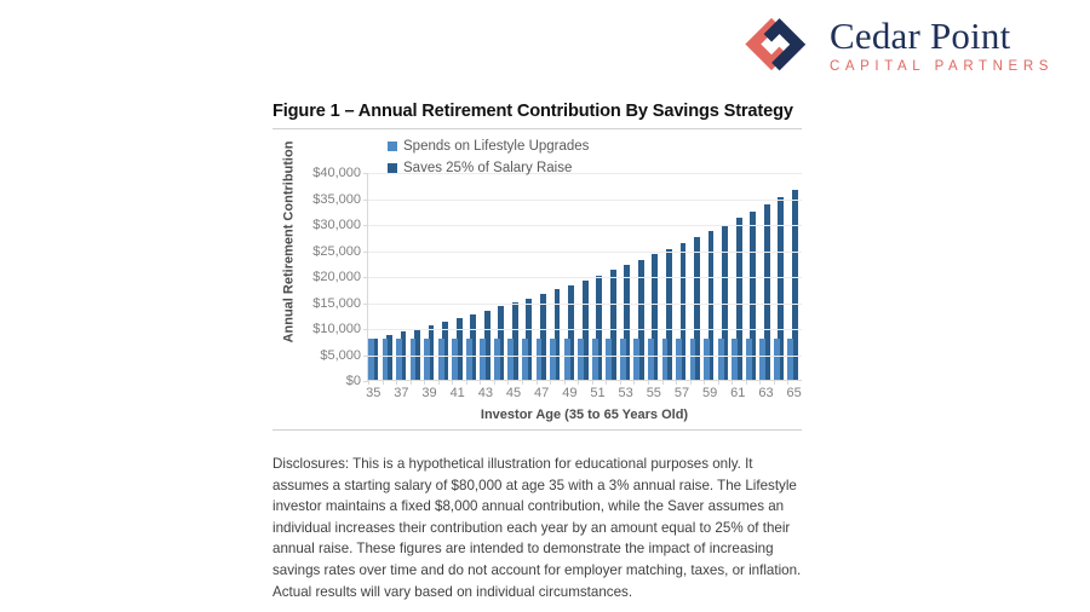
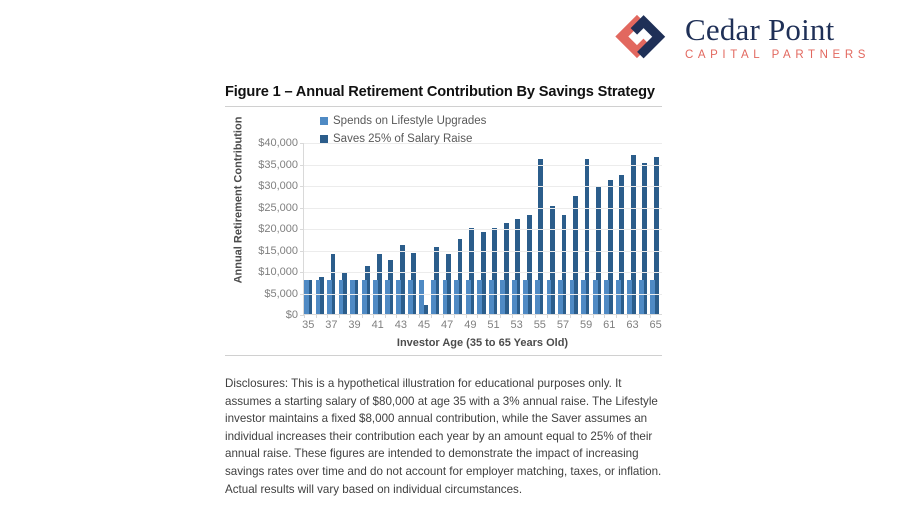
Saves 25% of Salary Raise/37: $9000 -> $14000
Saves 25% of Salary Raise/39: $11000 -> $8000
Saves 25% of Salary Raise/41: $12000 -> $14000
Saves 25% of Salary Raise/43: $13000 -> $16000
Saves 25% of Salary Raise/45: $15000 -> $2000
Saves 25% of Salary Raise/47: $17000 -> $14000
Saves 25% of Salary Raise/49: $18000 -> $20000
Saves 25% of Salary Raise/55: $24000 -> $36000
Saves 25% of Salary Raise/57: $26000 -> $23000
Saves 25% of Salary Raise/59: $29000 -> $36000
Saves 25% of Salary Raise/63: $34000 -> $37000
